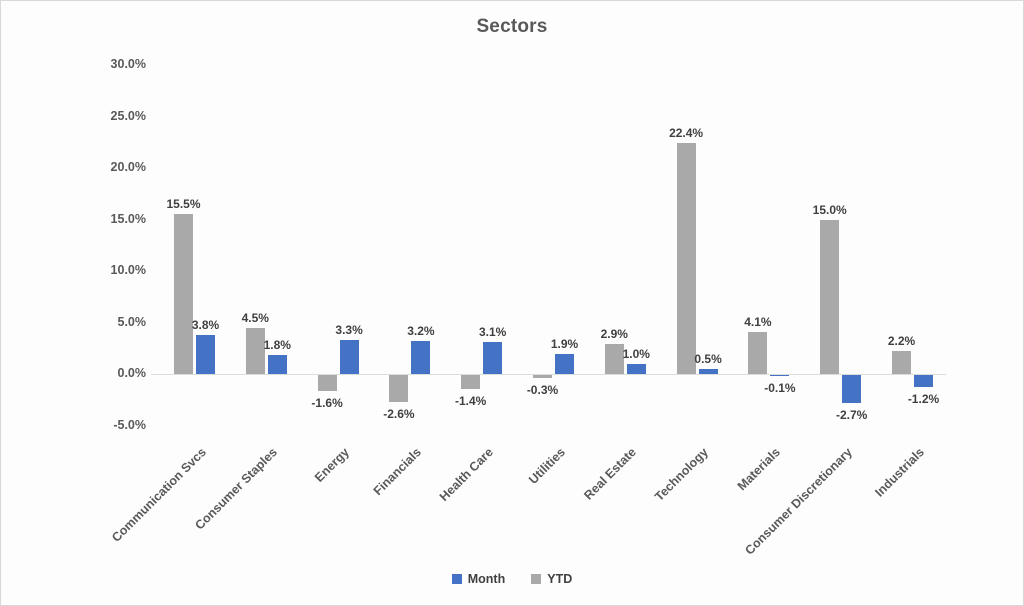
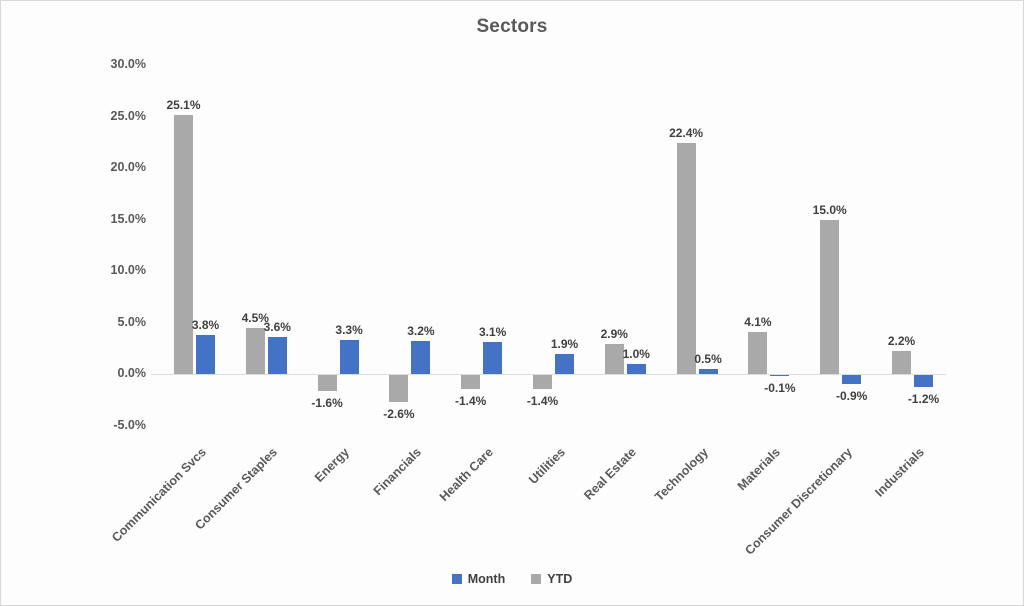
YTD/Communication Svcs: 15.5% -> 25.1%
Month/Consumer Staples: 1.8% -> 3.6%
YTD/Utilities: -0.3% -> -1.4%
Month/Consumer Discretionary: -2.7% -> -0.9%
